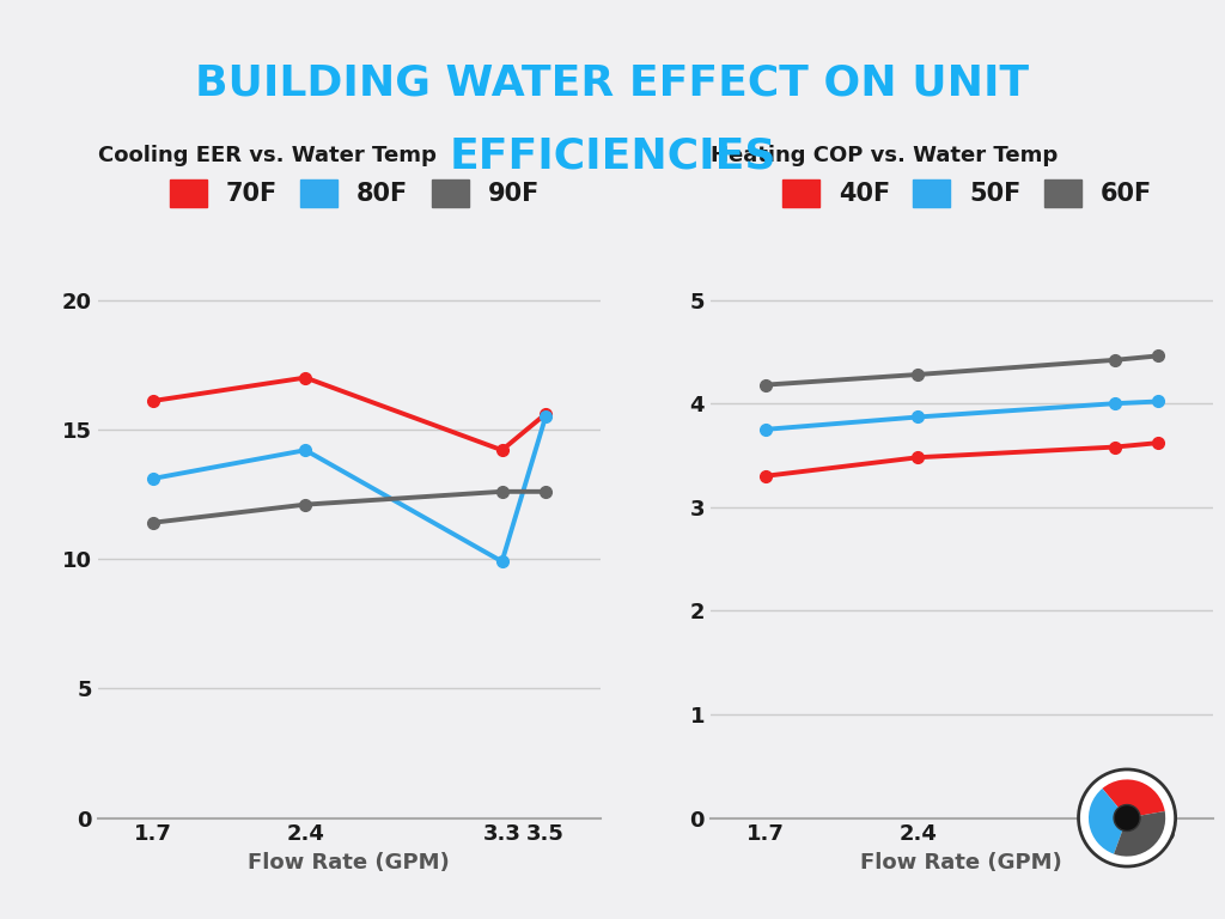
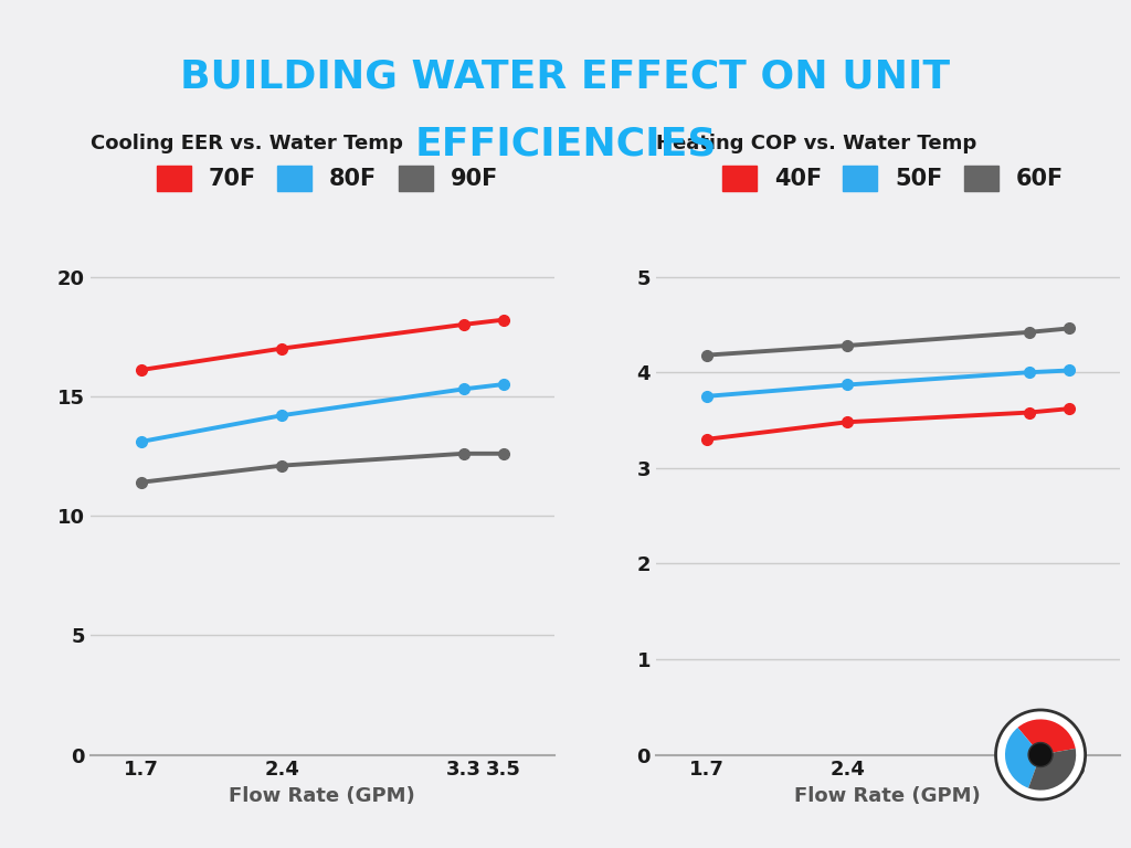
Cooling EER vs. Water Temp/70F/3.3: 14.2 -> 18.0
Cooling EER vs. Water Temp/80F/3.3: 9.9 -> 15.3
Cooling EER vs. Water Temp/70F/3.5: 15.6 -> 18.2
